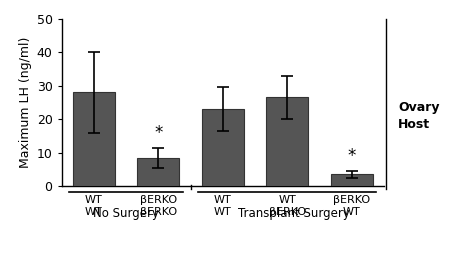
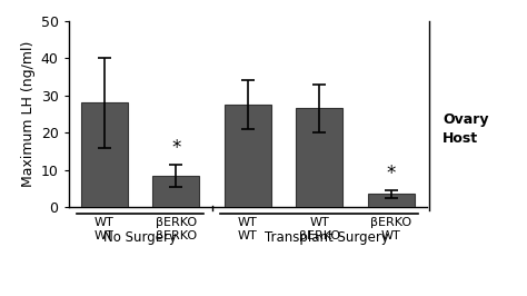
WT WT: 23.0 -> 27.5
